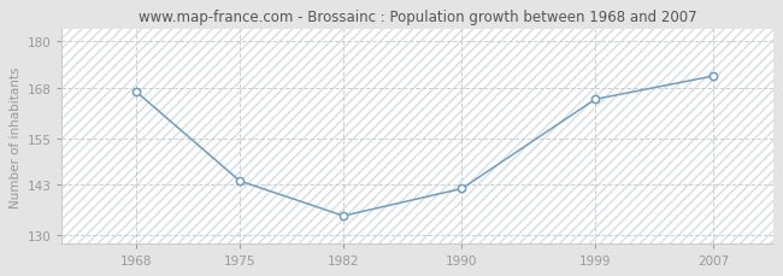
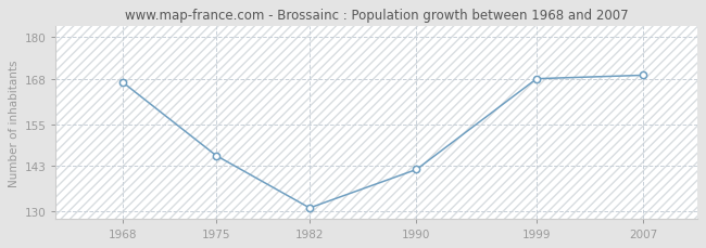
1975: 144 -> 146
1982: 135 -> 131
1999: 165 -> 168
2007: 171 -> 169
